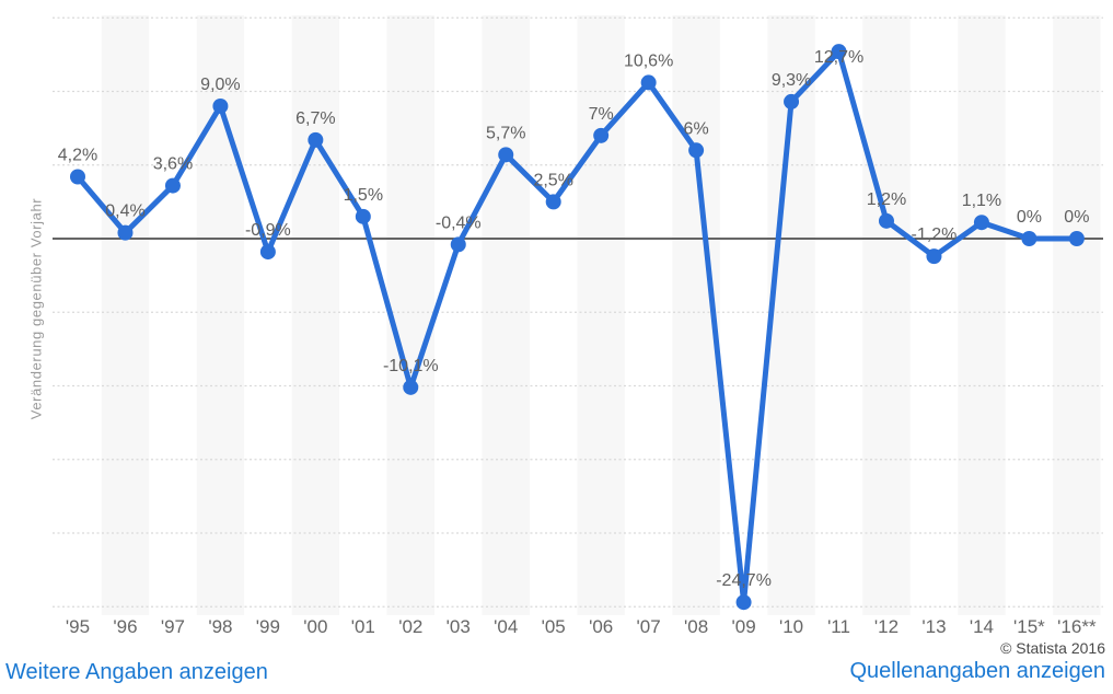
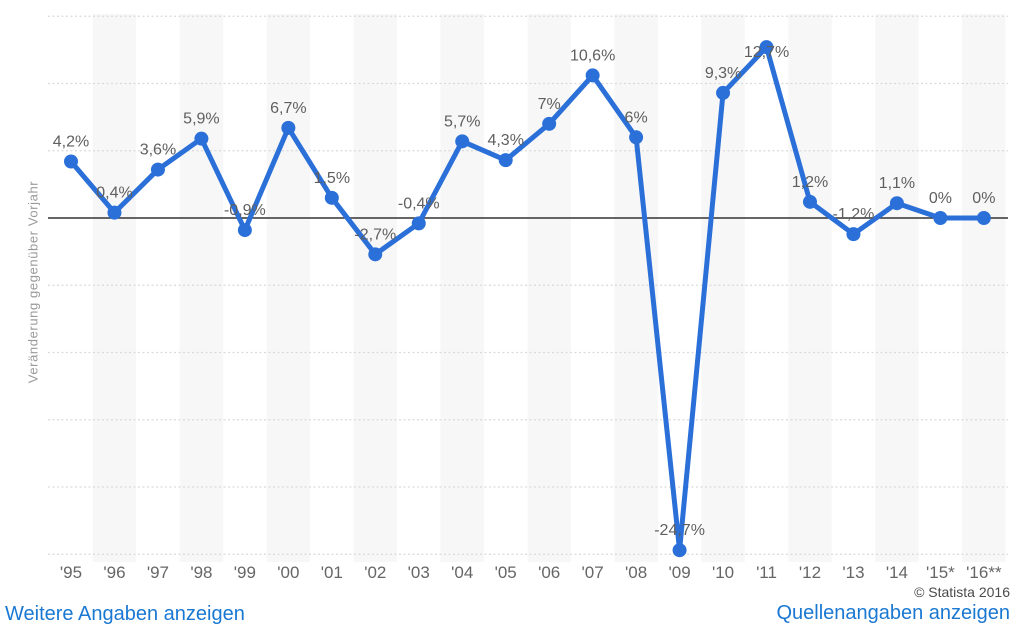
'98: 9,0% -> 5,9%
'02: -10,1% -> -2,7%
'05: 2,5% -> 4,3%
